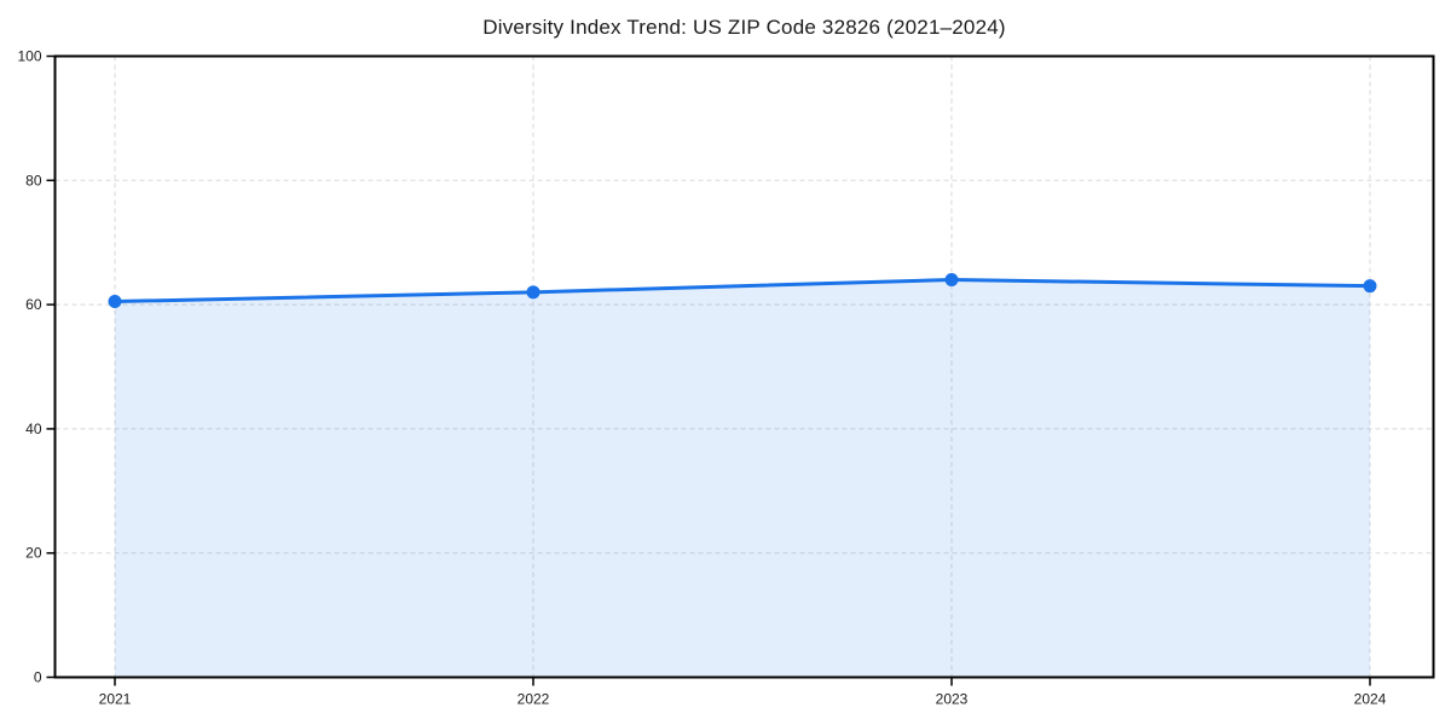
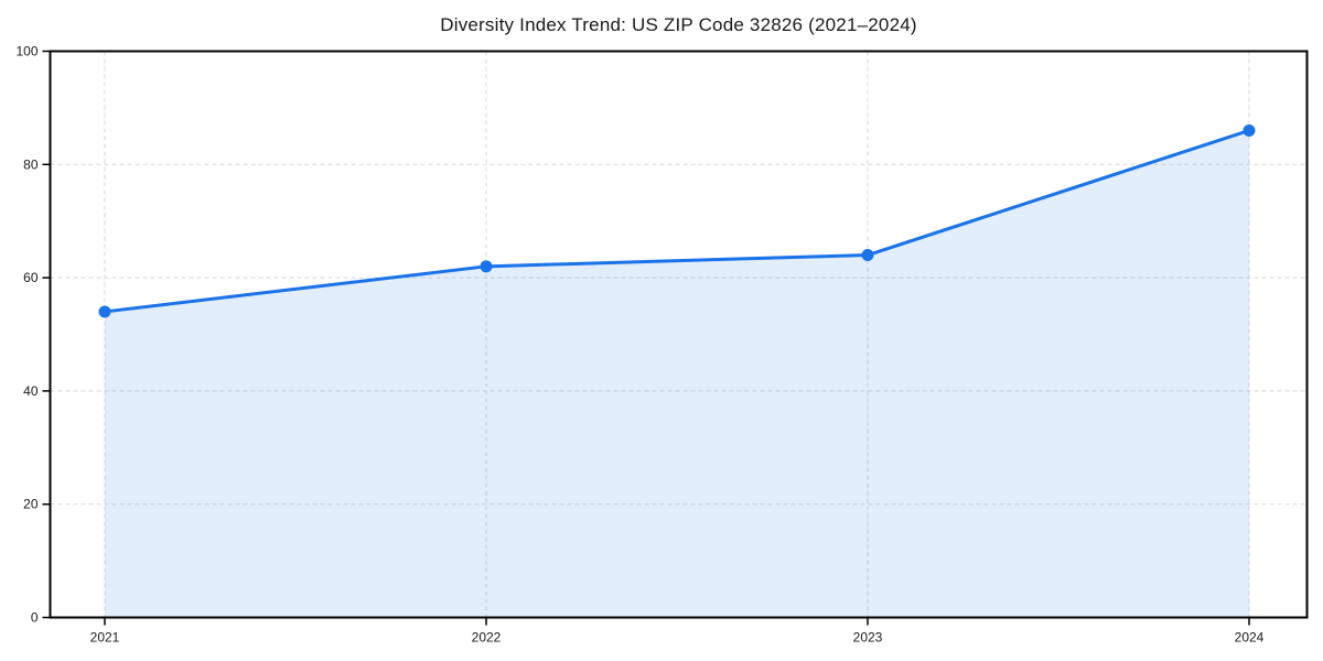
2021: 60 -> 54
2024: 63 -> 86
